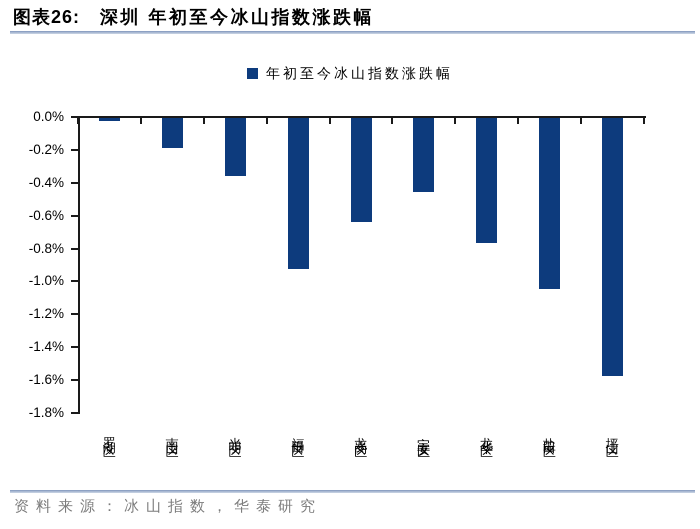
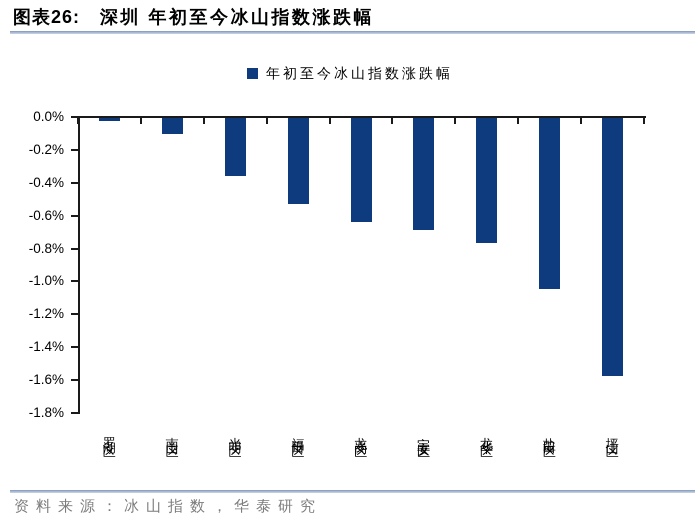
南山区: -0.18% -> -0.10%
福田区: -0.92% -> -0.52%
宝安区: -0.45% -> -0.68%
